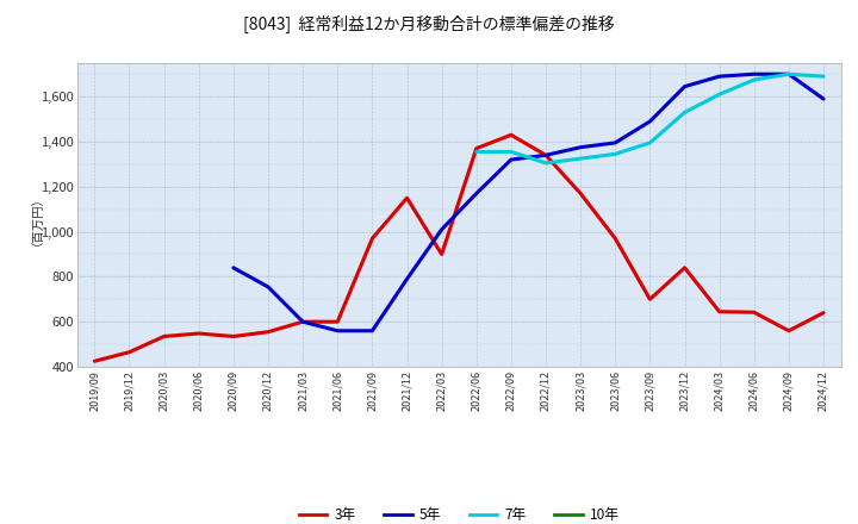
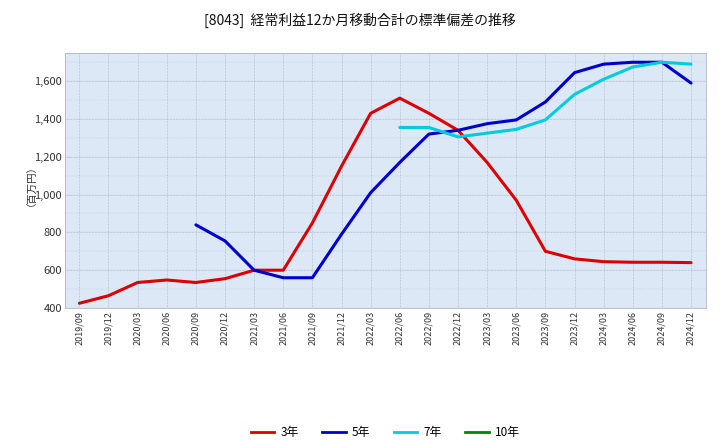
3年/2021/09: 970 -> 850
3年/2022/03: 900 -> 1,430
3年/2022/06: 1,370 -> 1,510
3年/2023/12: 840 -> 660
3年/2024/09: 560 -> 640
